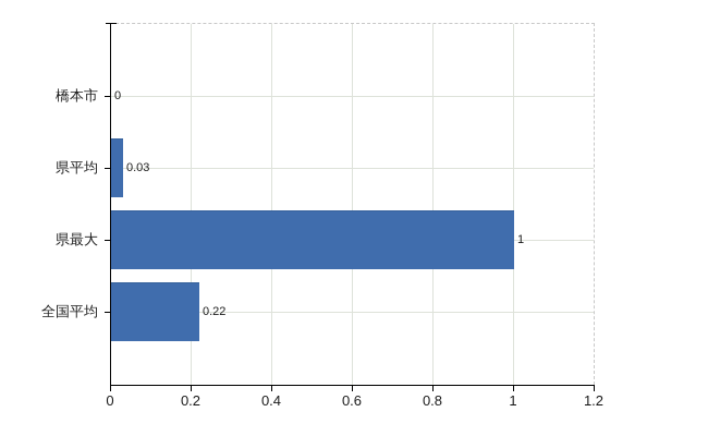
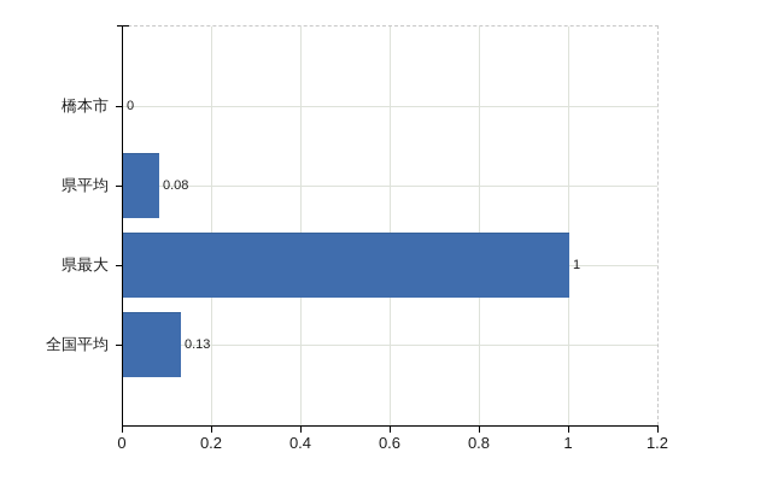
県平均: 0.03 -> 0.08
全国平均: 0.22 -> 0.13
